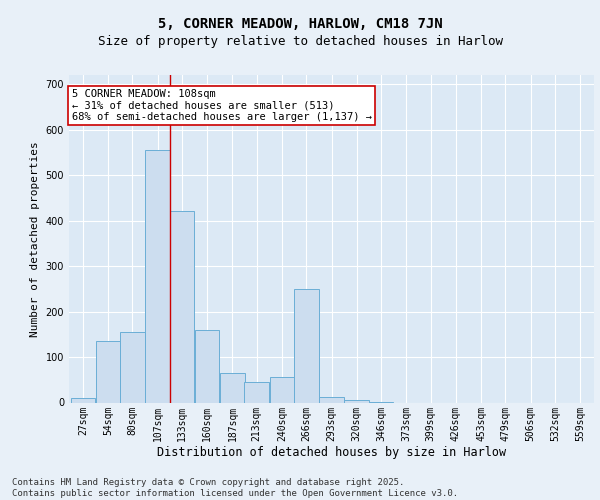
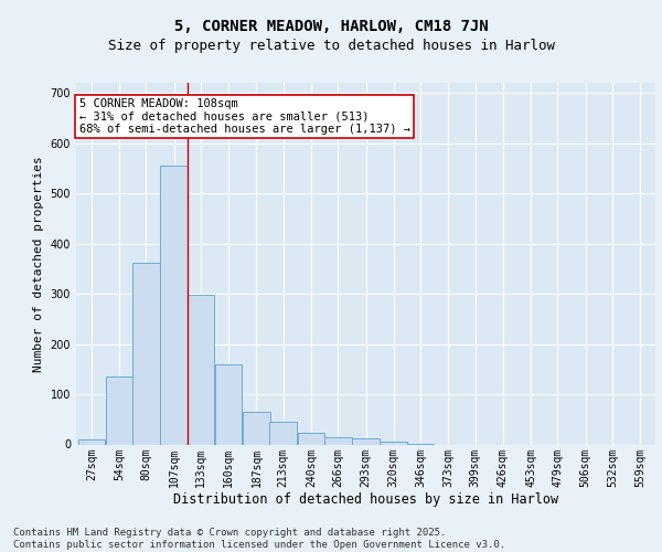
80sqm: 155 -> 362
133sqm: 420 -> 298
240sqm: 55 -> 22
266sqm: 250 -> 15
